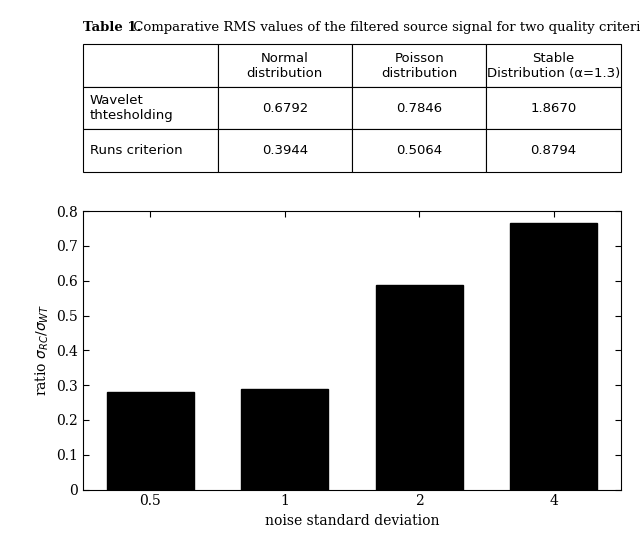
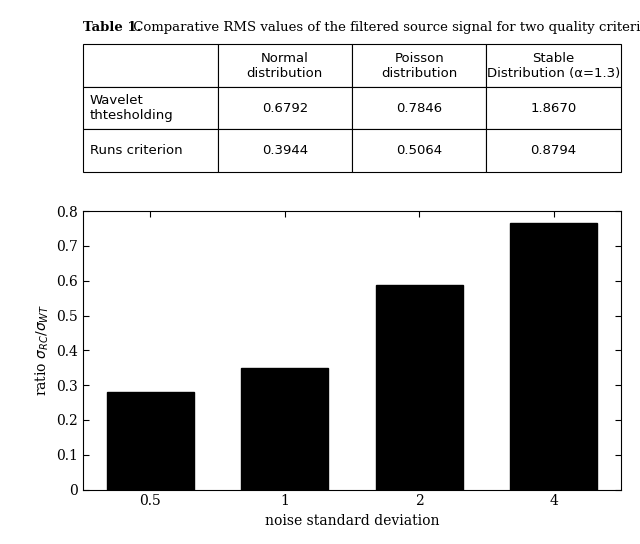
1: 0.290 -> 0.348
